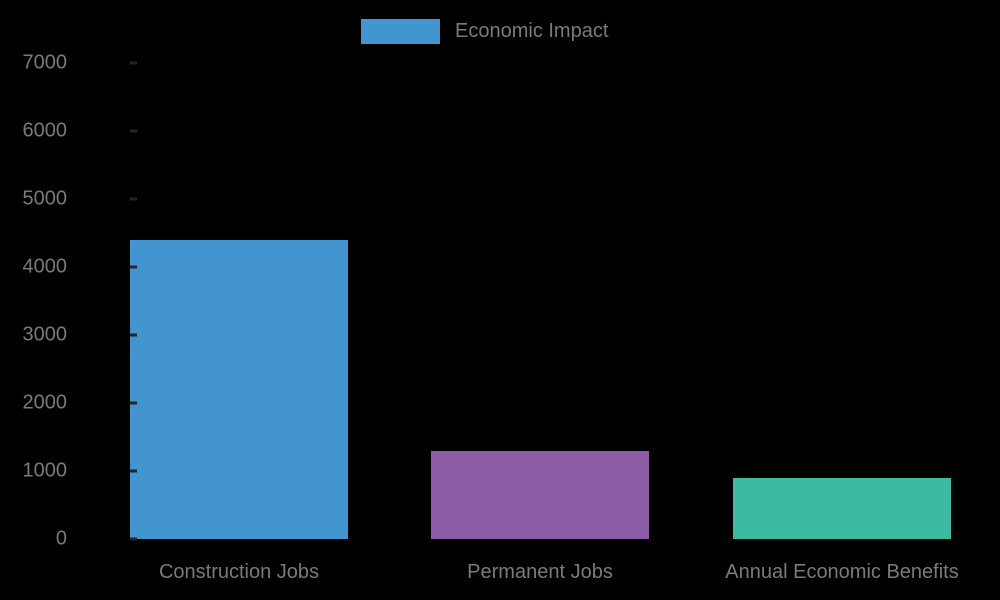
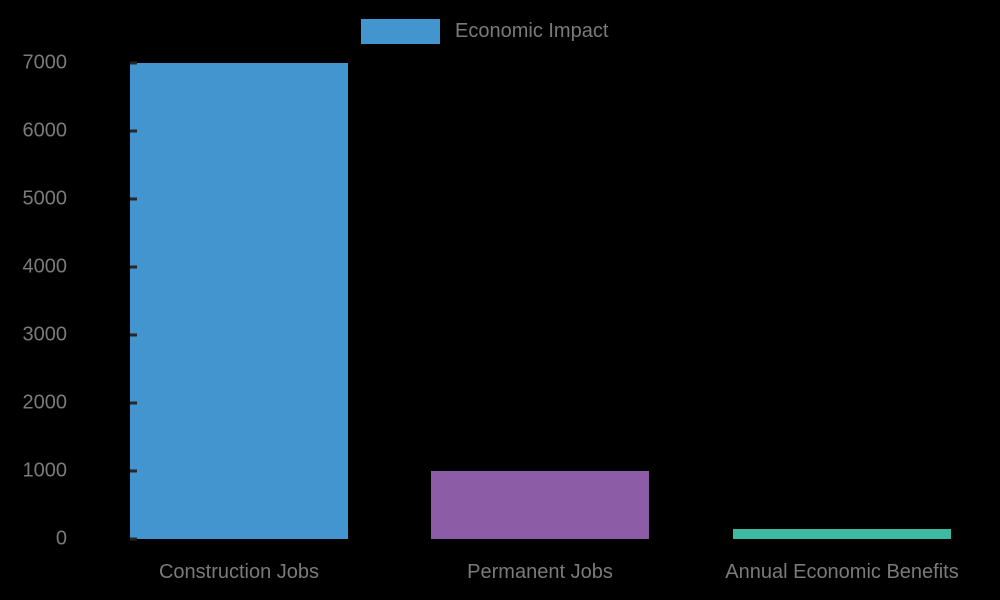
Construction Jobs: 4400 -> 7000
Permanent Jobs: 1300 -> 1000
Annual Economic Benefits: 900 -> 200
